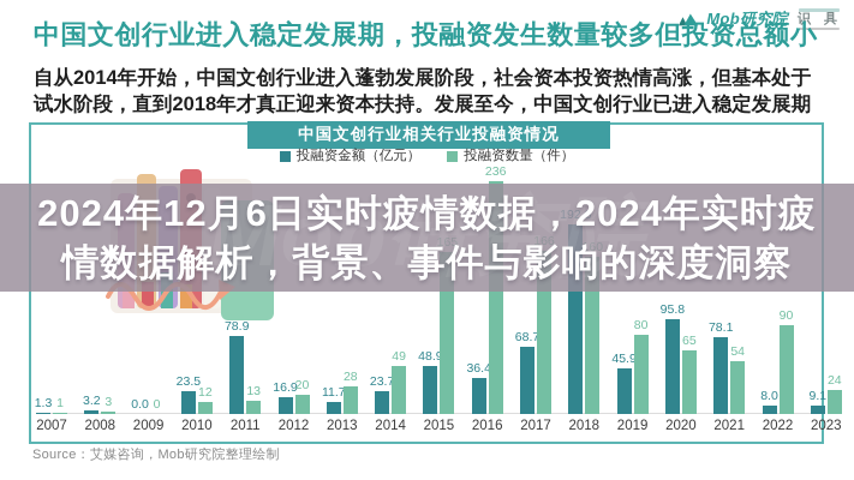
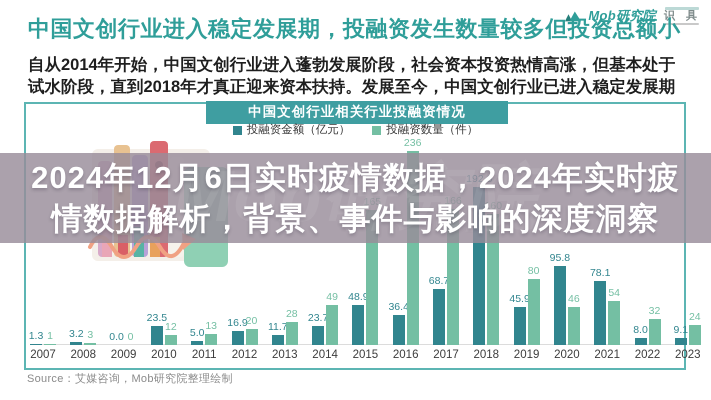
投融资金额（亿元）/2011: 78.9 -> 5.0
投融资数量（件）/2020: 65 -> 46
投融资数量（件）/2022: 90 -> 32
